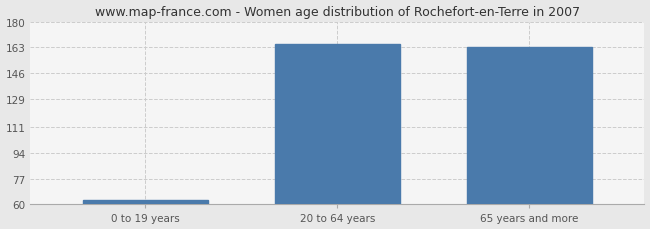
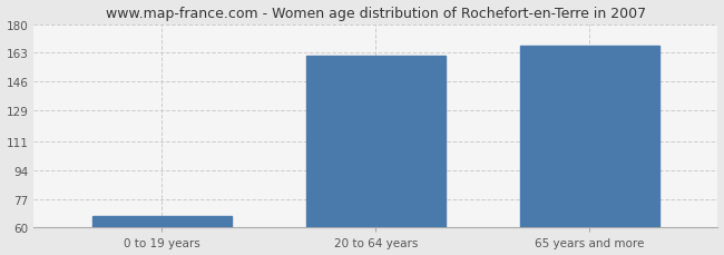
0 to 19 years: 63 -> 67
20 to 64 years: 165 -> 161
65 years and more: 163 -> 167
